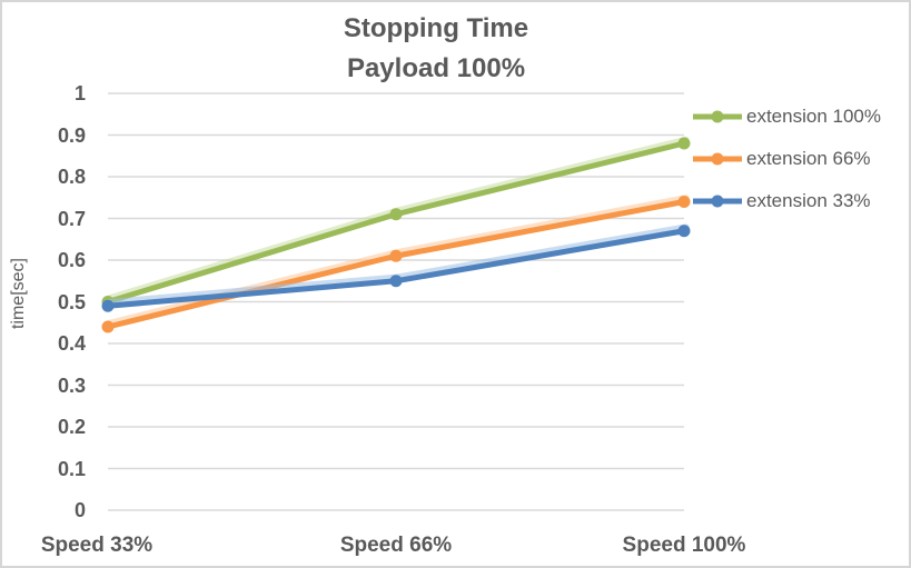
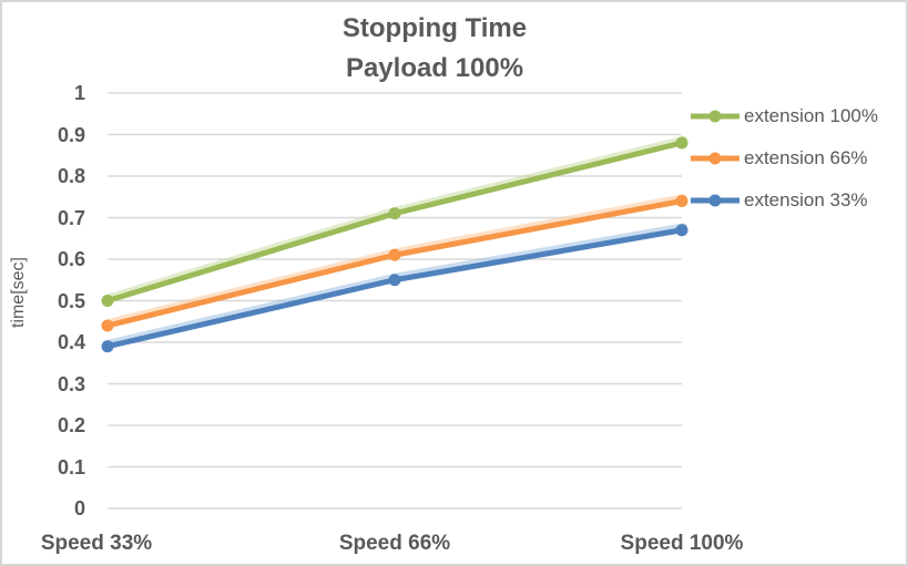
extension 33%/Speed 33%: 0.49 -> 0.39
